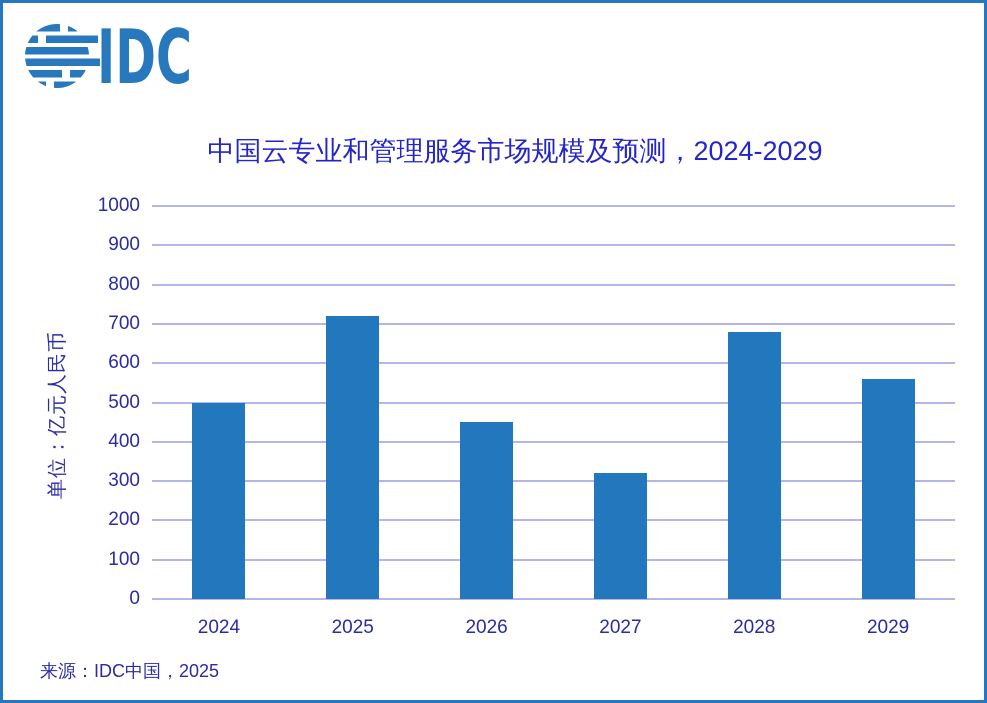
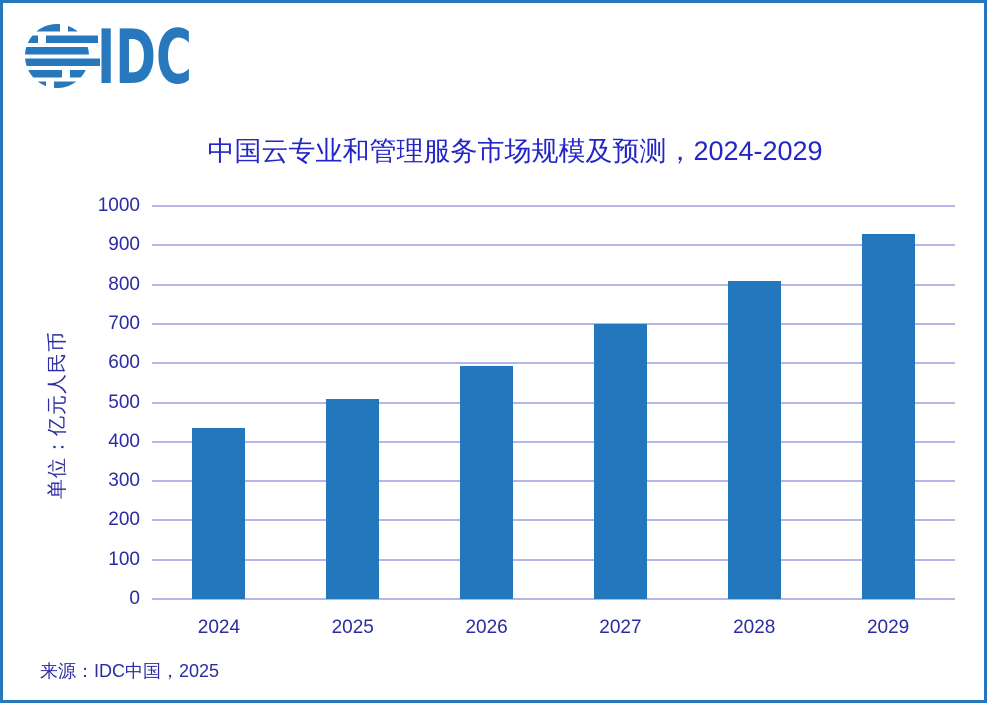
2024: 500 -> 440
2025: 720 -> 510
2026: 450 -> 590
2027: 320 -> 700
2028: 680 -> 810
2029: 560 -> 930
